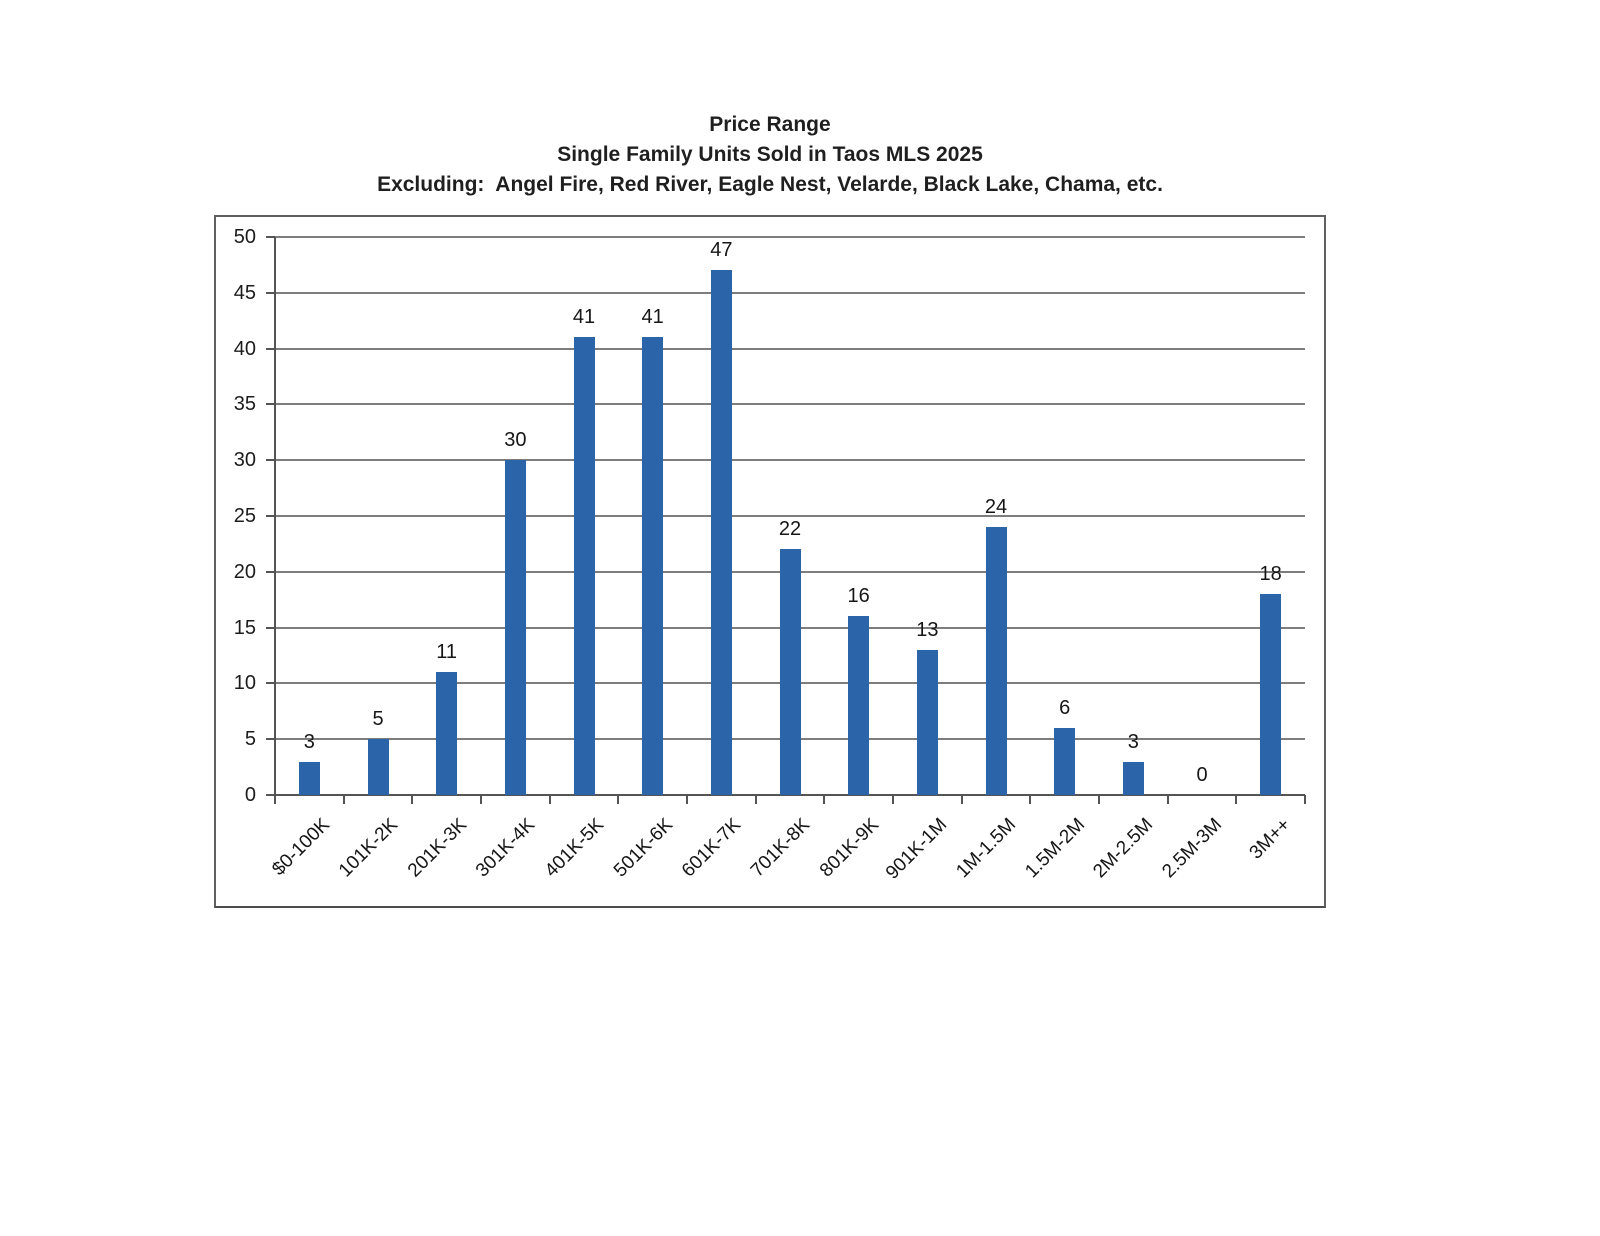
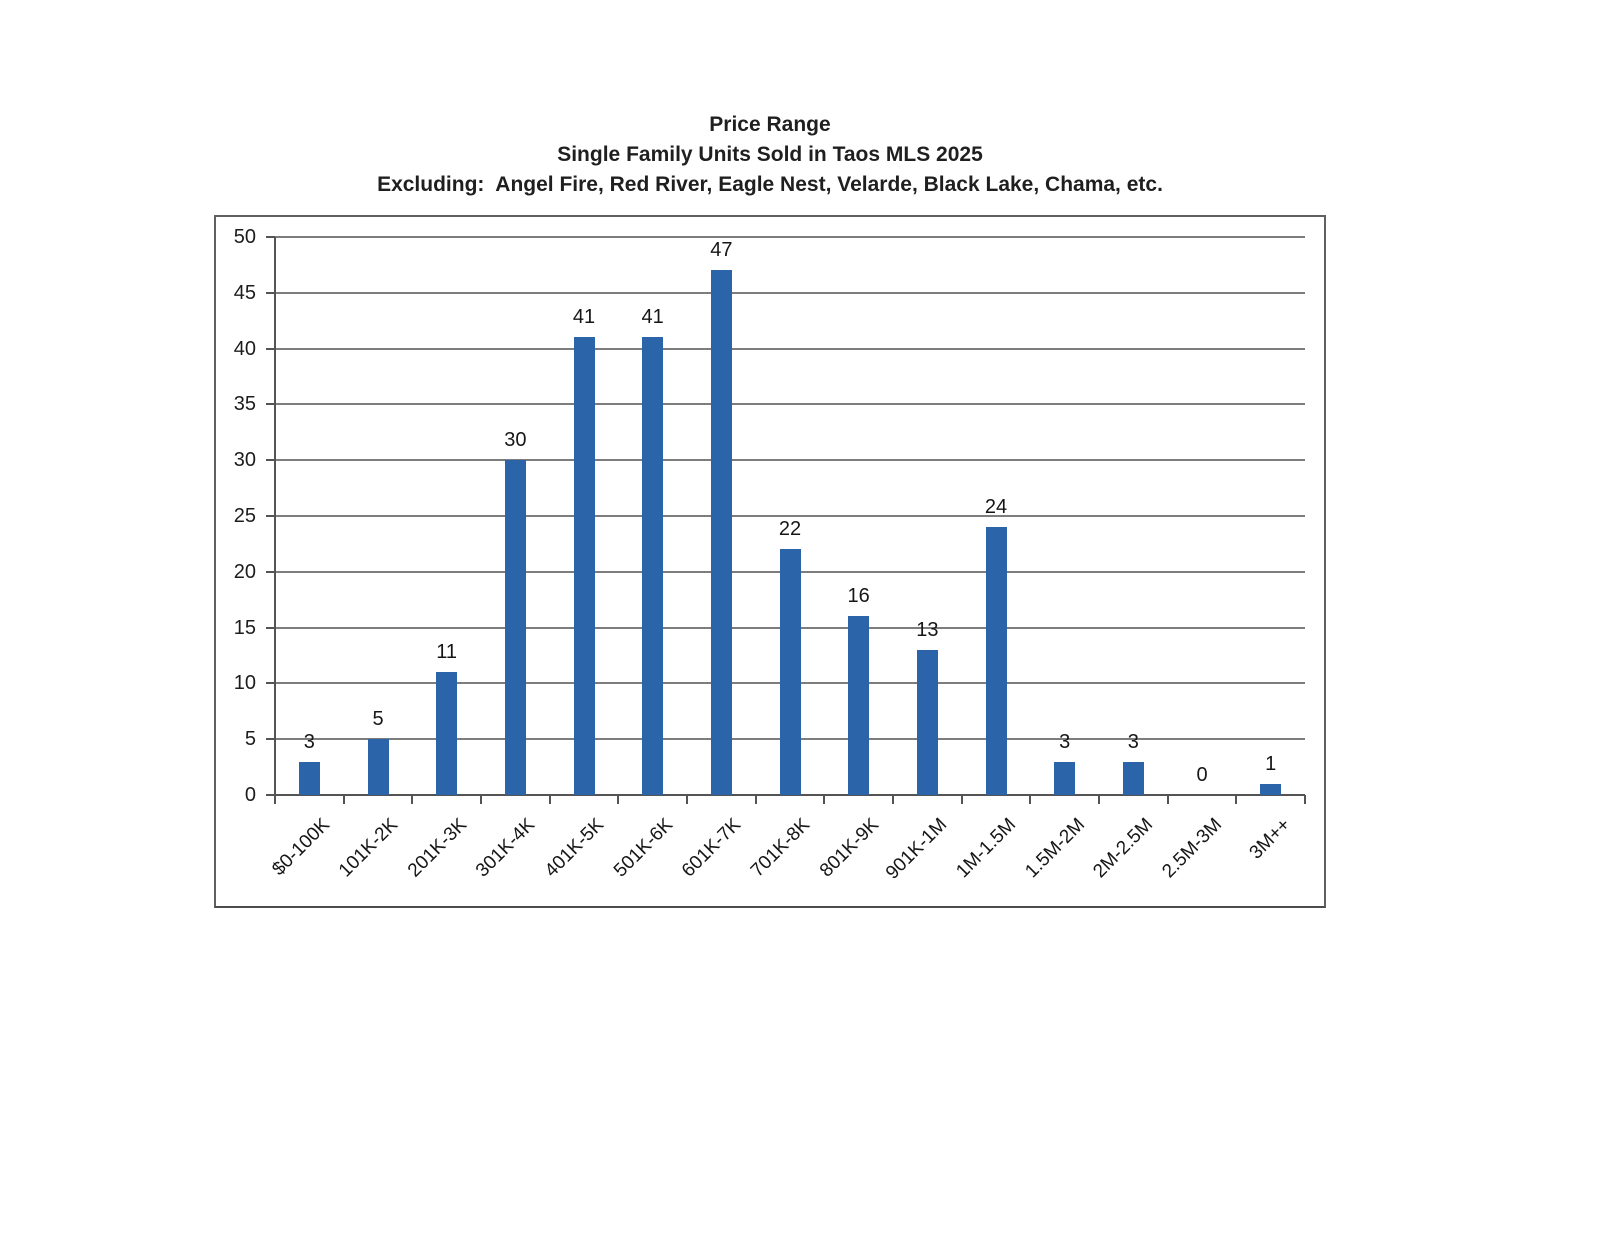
1.5M-2M: 6 -> 3
3M++: 18 -> 1
